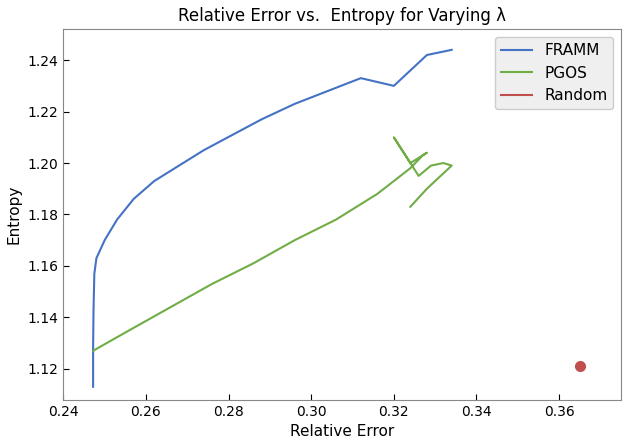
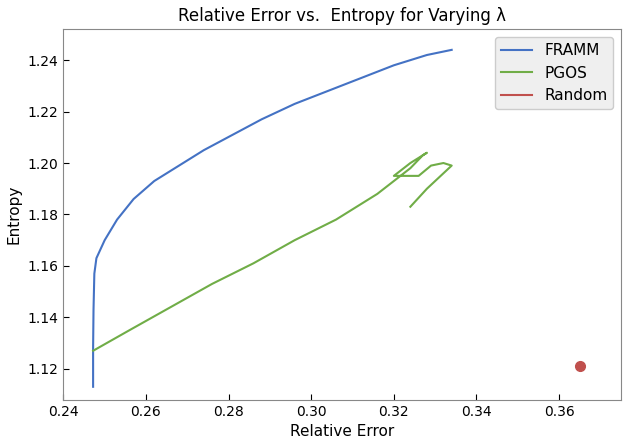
FRAMM/0.32: 1.230 -> 1.238
PGOS/0.32: 1.210 -> 1.195
